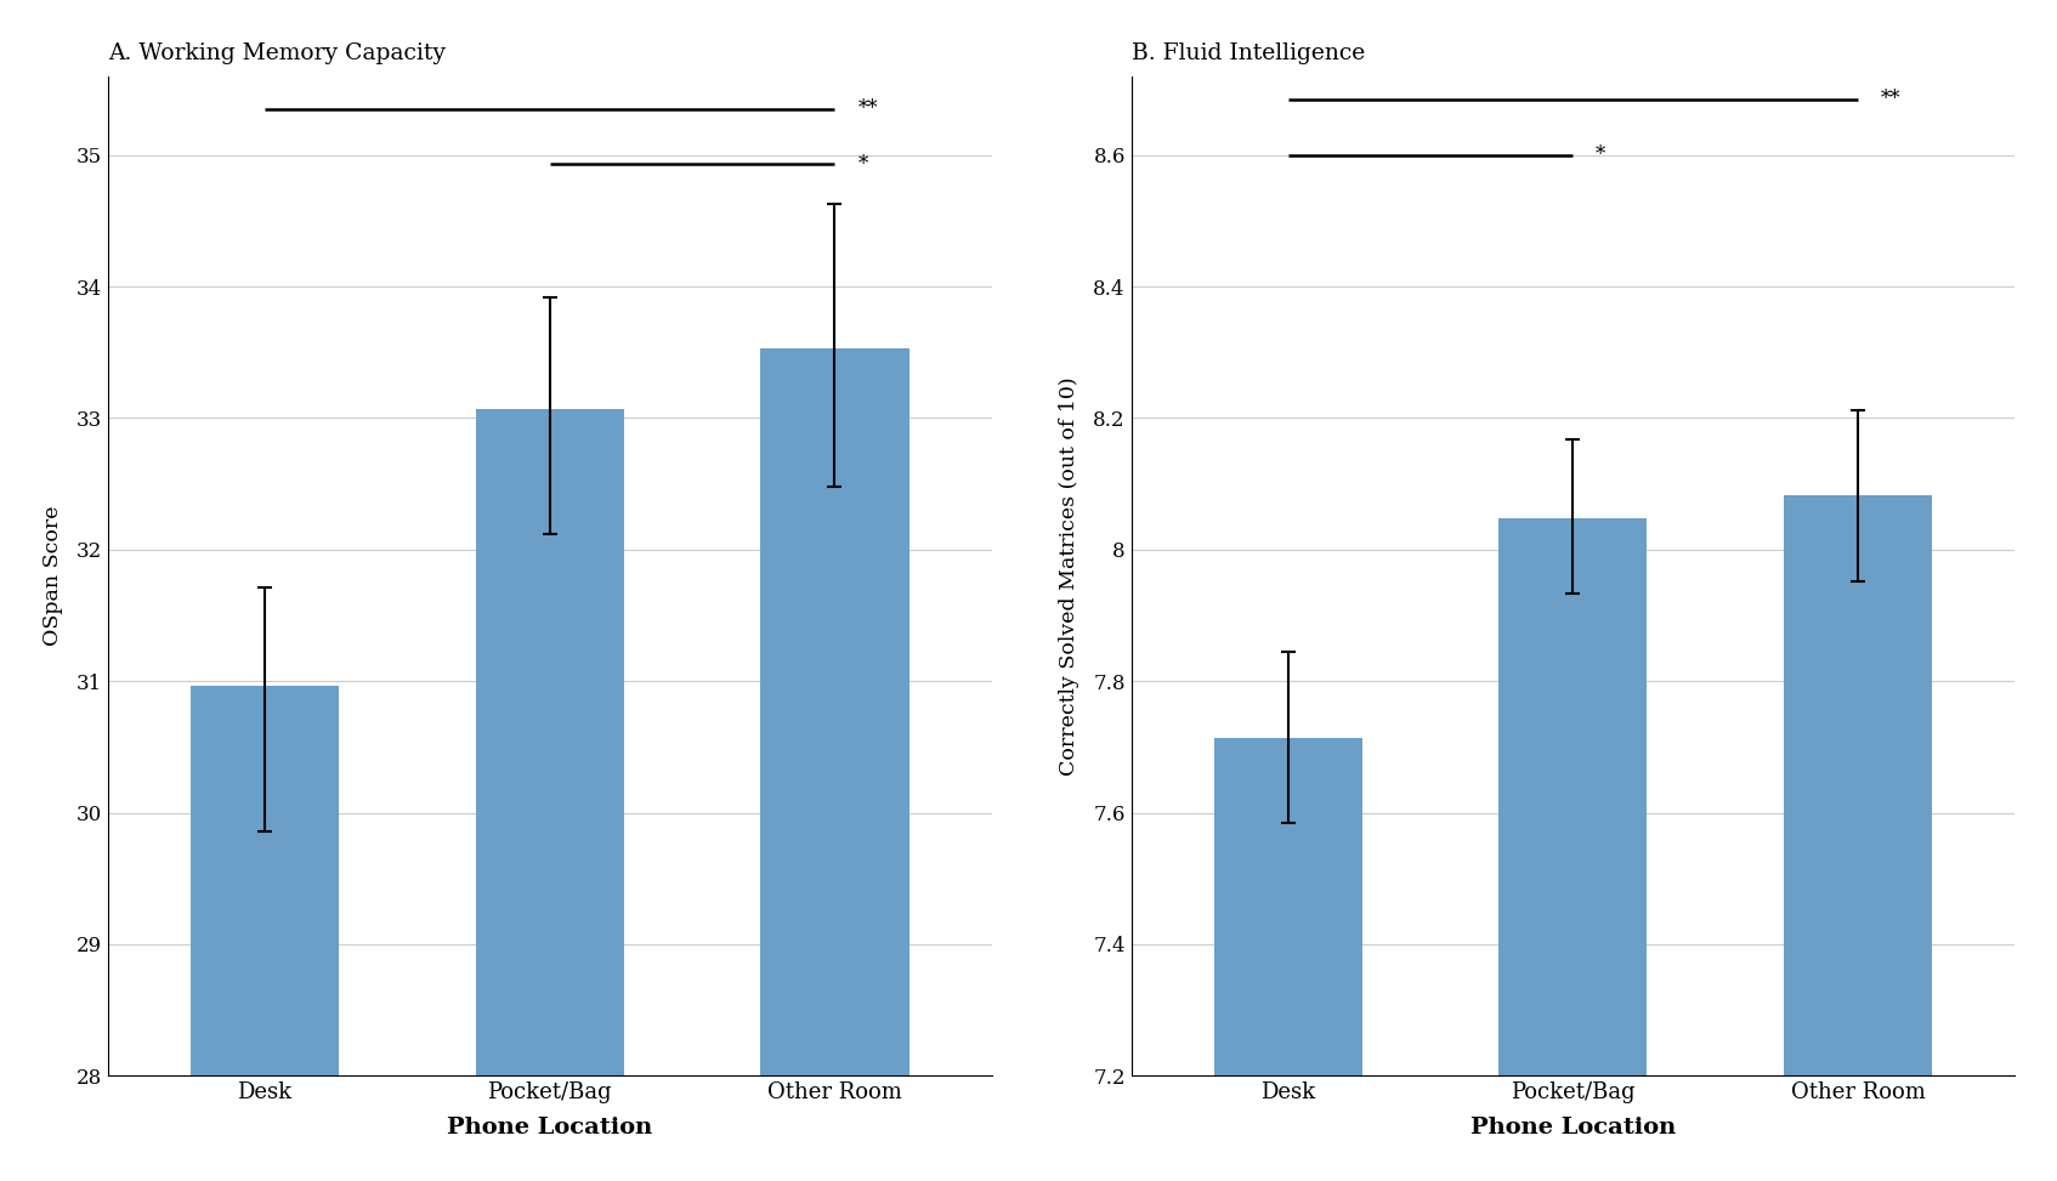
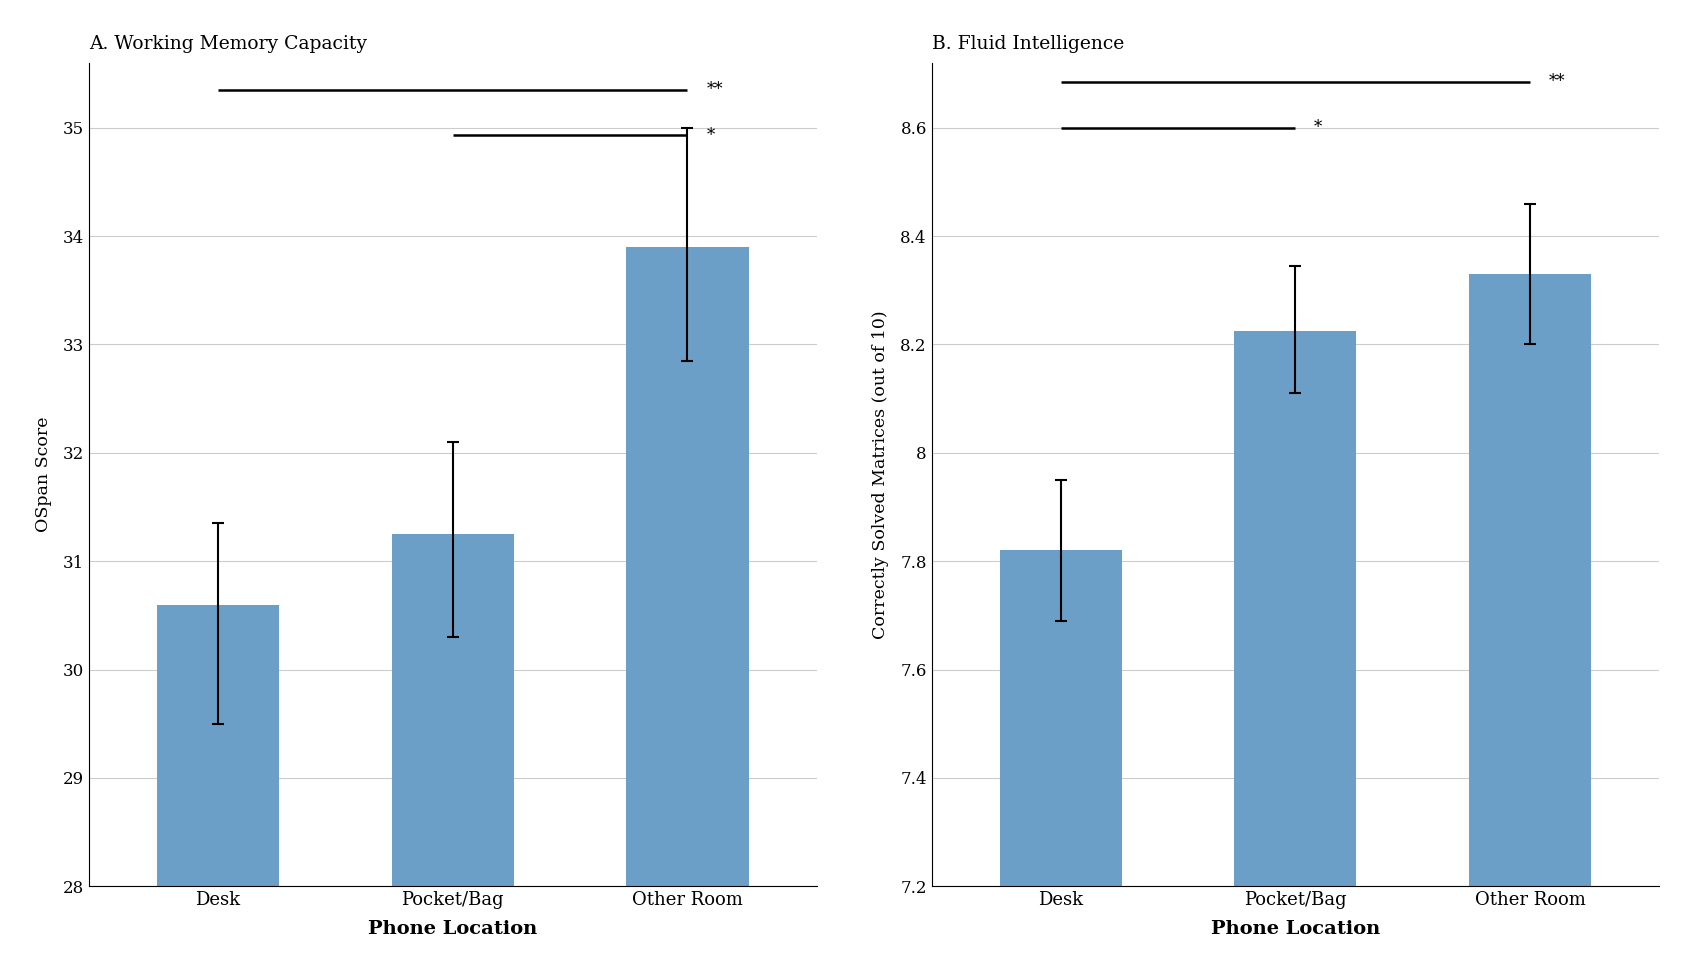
A. Working Memory Capacity/Desk: 30.96 -> 30.60
A. Working Memory Capacity/Pocket/Bag: 33.07 -> 31.25
A. Working Memory Capacity/Other Room: 33.53 -> 33.90
B. Fluid Intelligence/Desk: 7.714 -> 7.820
B. Fluid Intelligence/Pocket/Bag: 8.048 -> 8.225
B. Fluid Intelligence/Other Room: 8.082 -> 8.330
